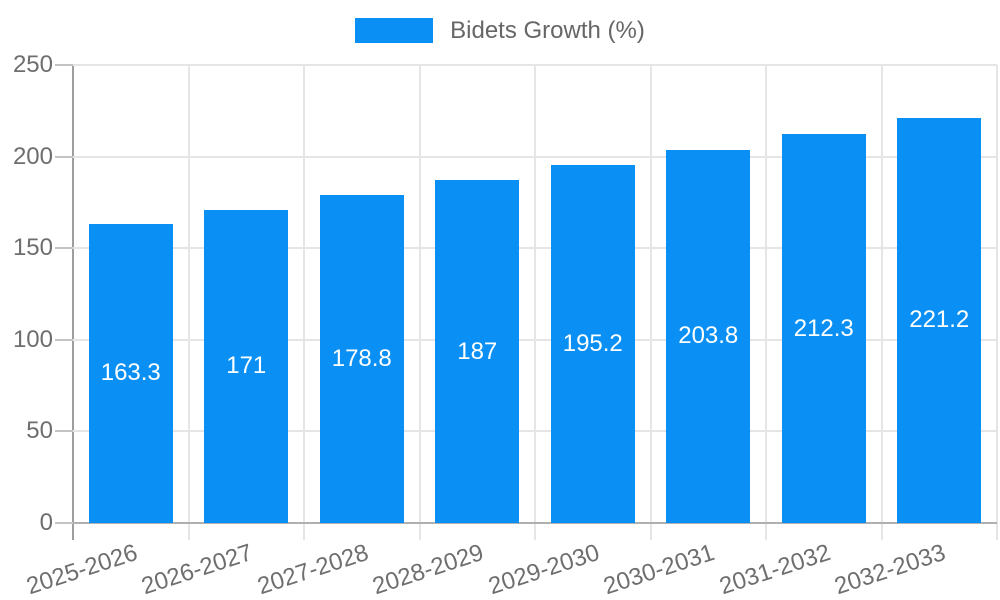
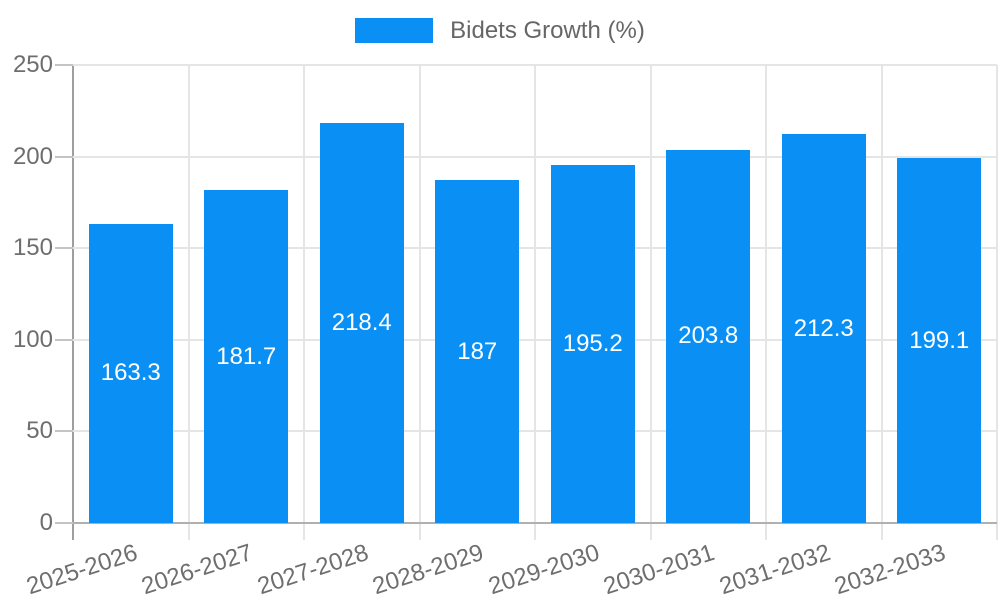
2026-2027: 171 -> 181.7
2027-2028: 178.8 -> 218.4
2032-2033: 221.2 -> 199.1
